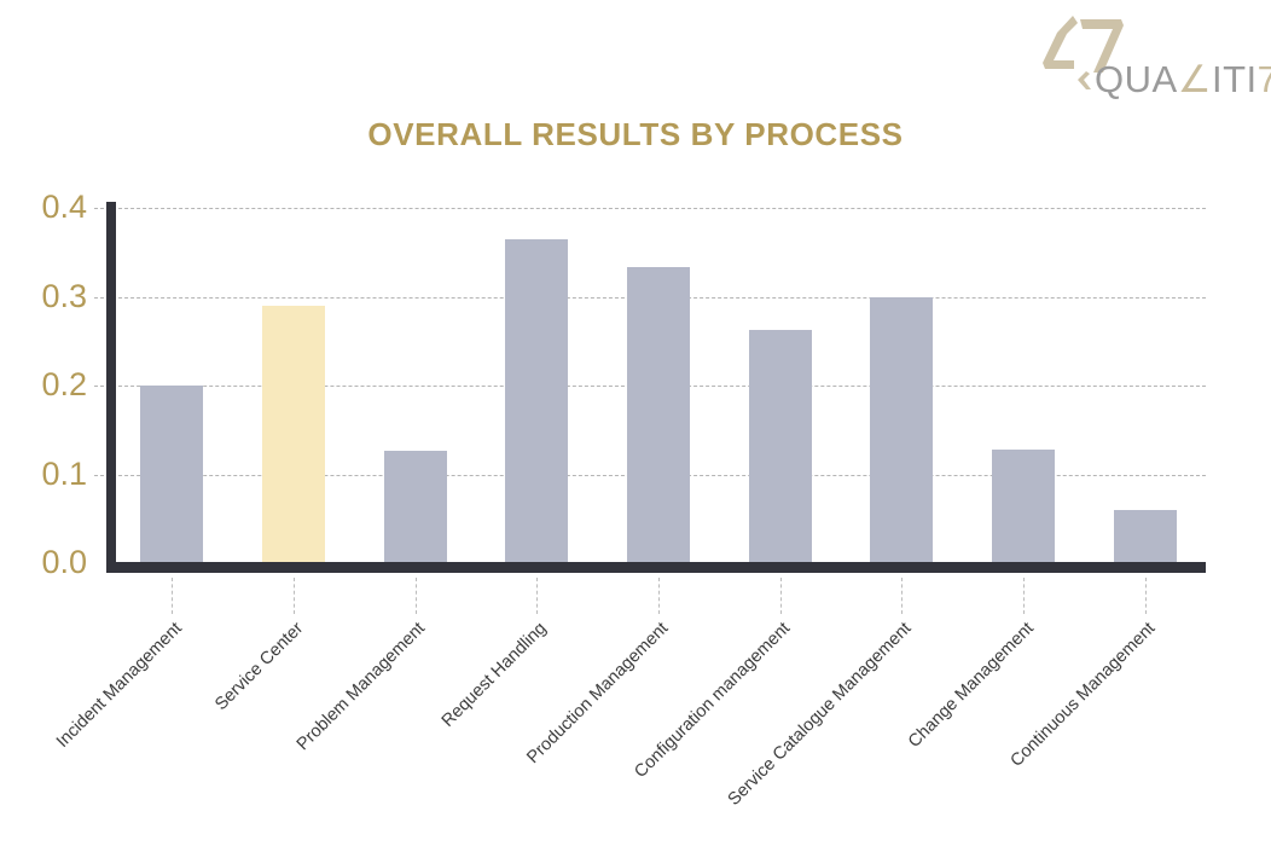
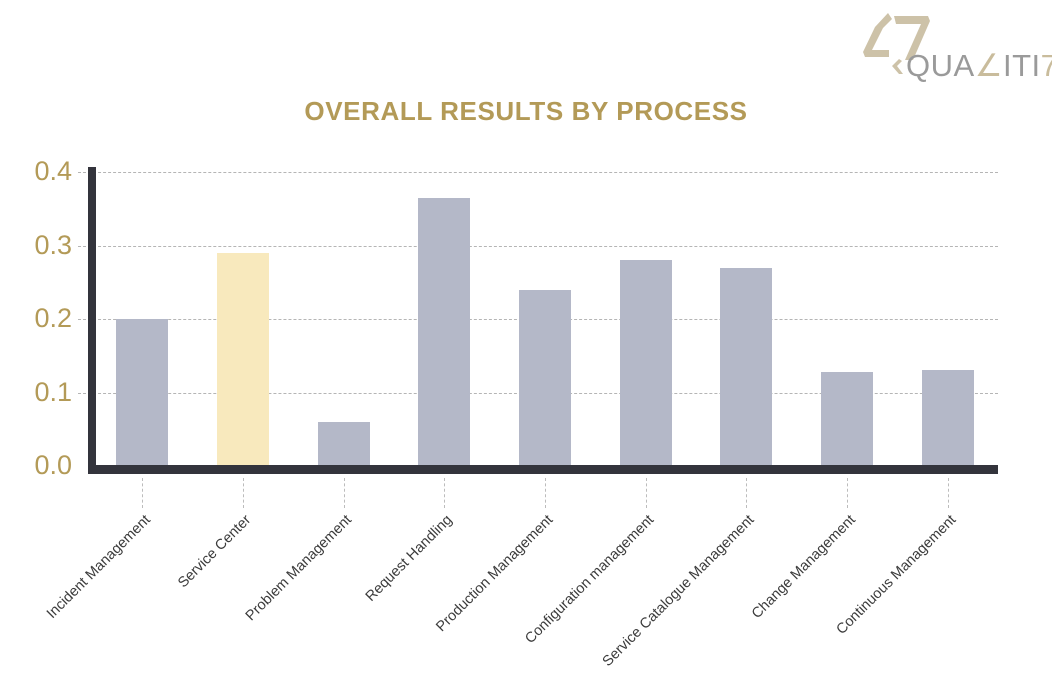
Problem Management: 0.13 -> 0.06
Production Management: 0.33 -> 0.24
Configuration management: 0.26 -> 0.28
Service Catalogue Management: 0.30 -> 0.27
Continuous Management: 0.06 -> 0.13
